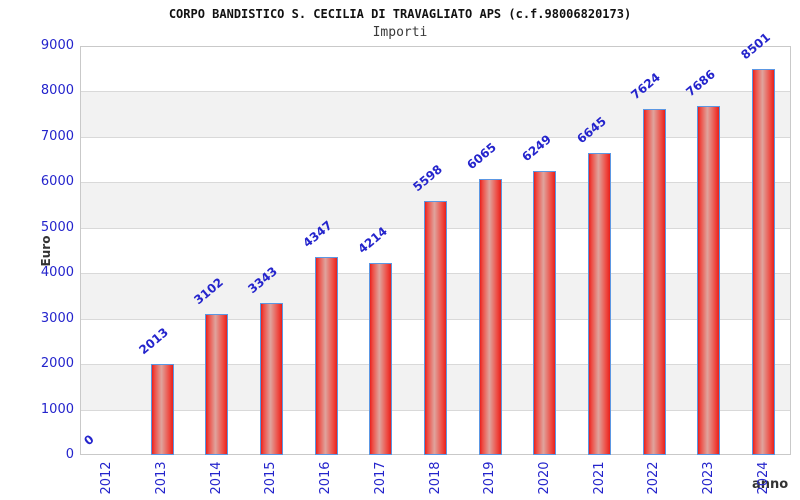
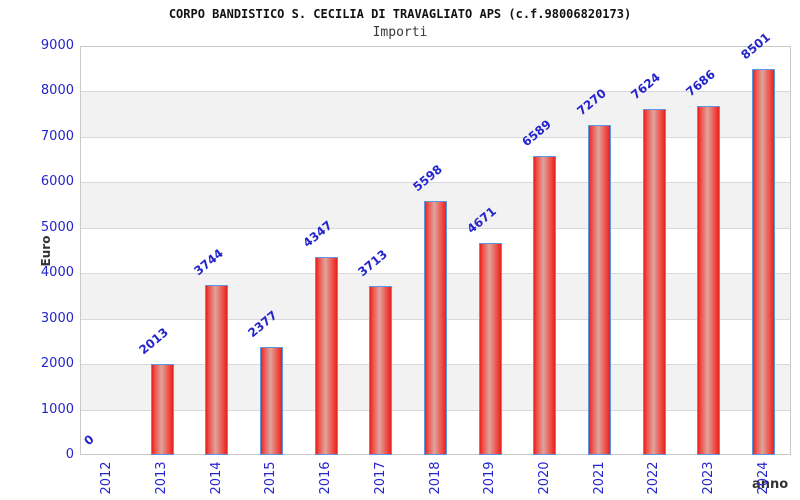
2014: 3102 -> 3744
2015: 3343 -> 2377
2017: 4214 -> 3713
2019: 6065 -> 4671
2020: 6249 -> 6589
2021: 6645 -> 7270
